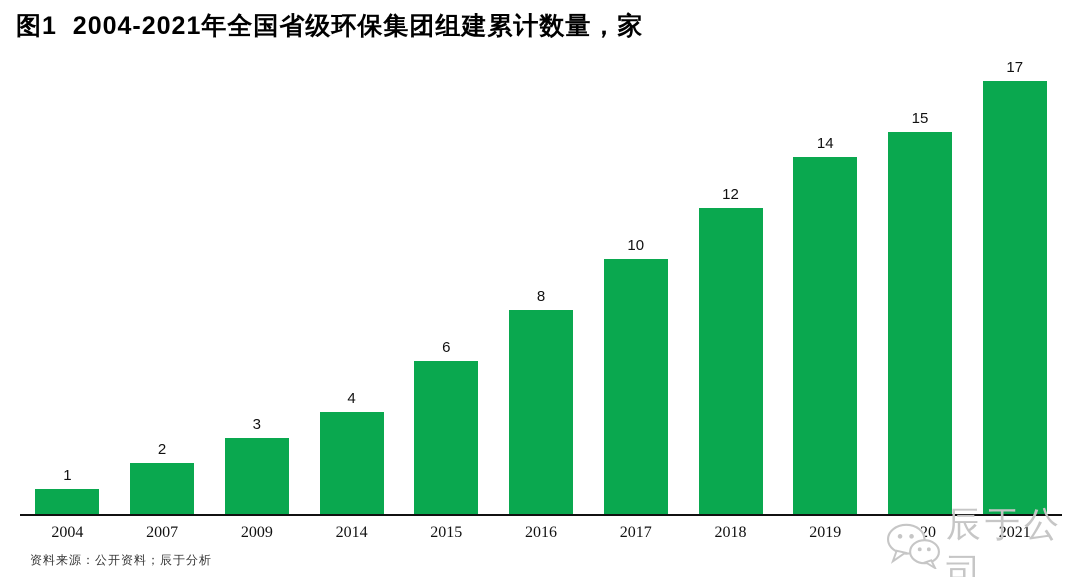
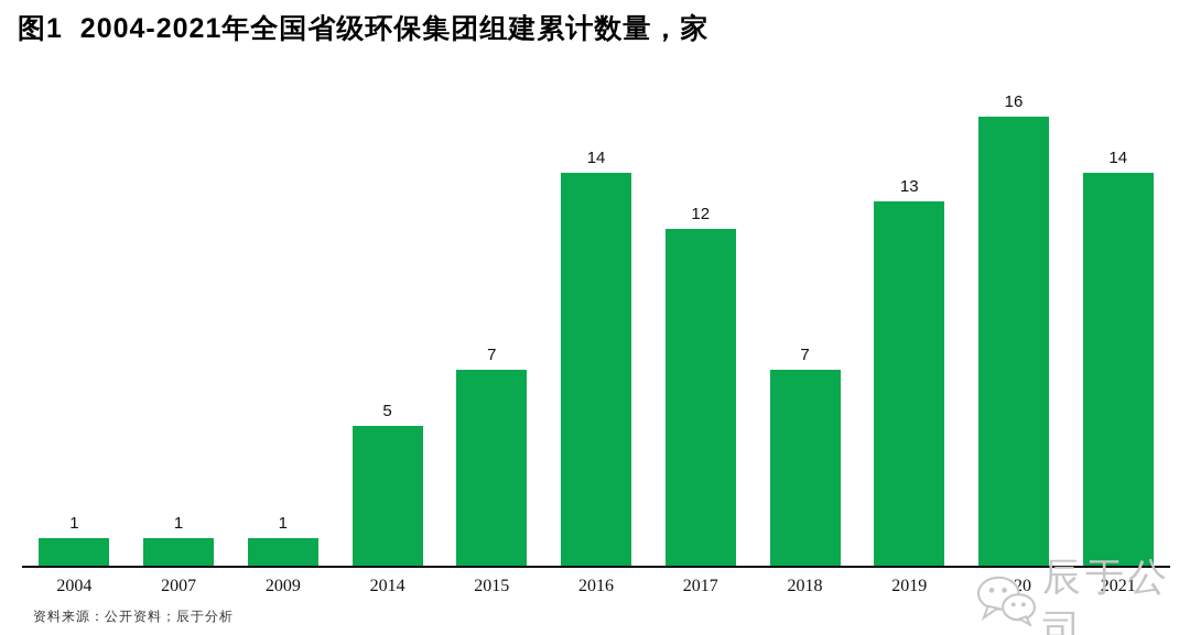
2007: 2 -> 1
2009: 3 -> 1
2014: 4 -> 5
2015: 6 -> 7
2016: 8 -> 14
2017: 10 -> 12
2018: 12 -> 7
2019: 14 -> 13
2020: 15 -> 16
2021: 17 -> 14
